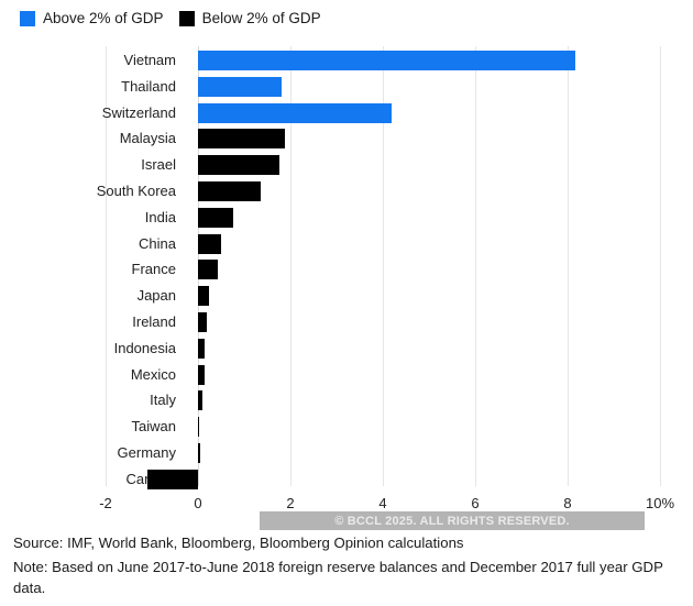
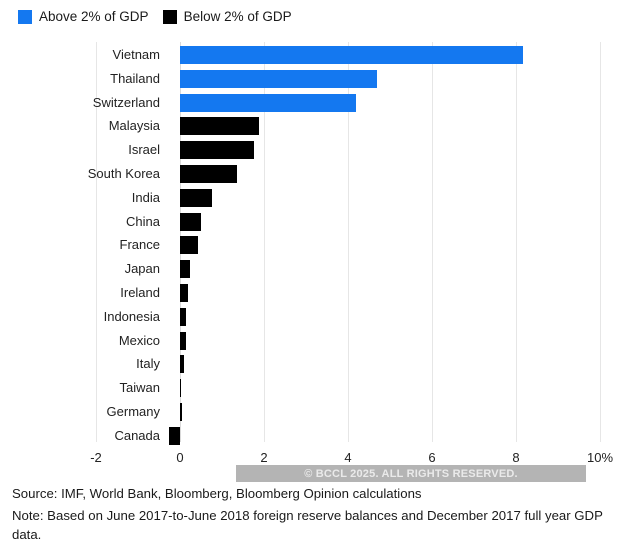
Thailand: 1.8% -> 4.7%
Canada: -1.1% -> -0.3%
